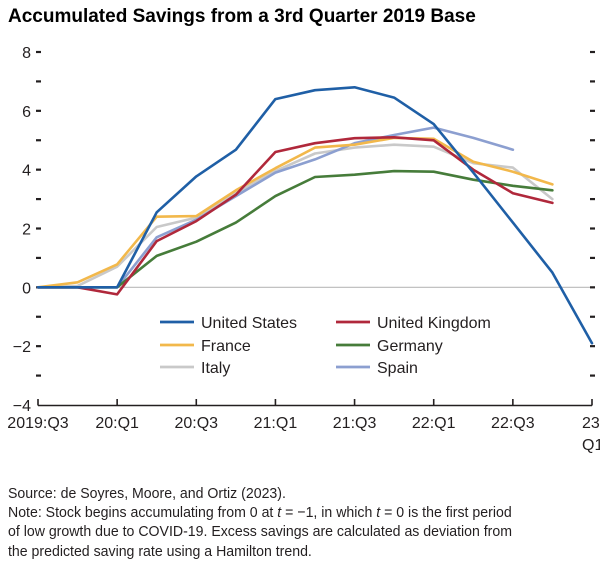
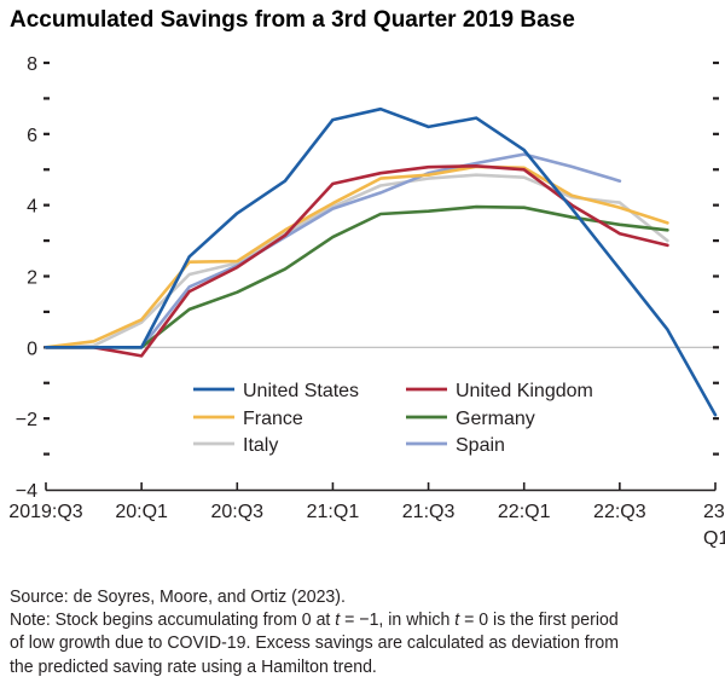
United States/21:Q3: 6.8 -> 6.2
